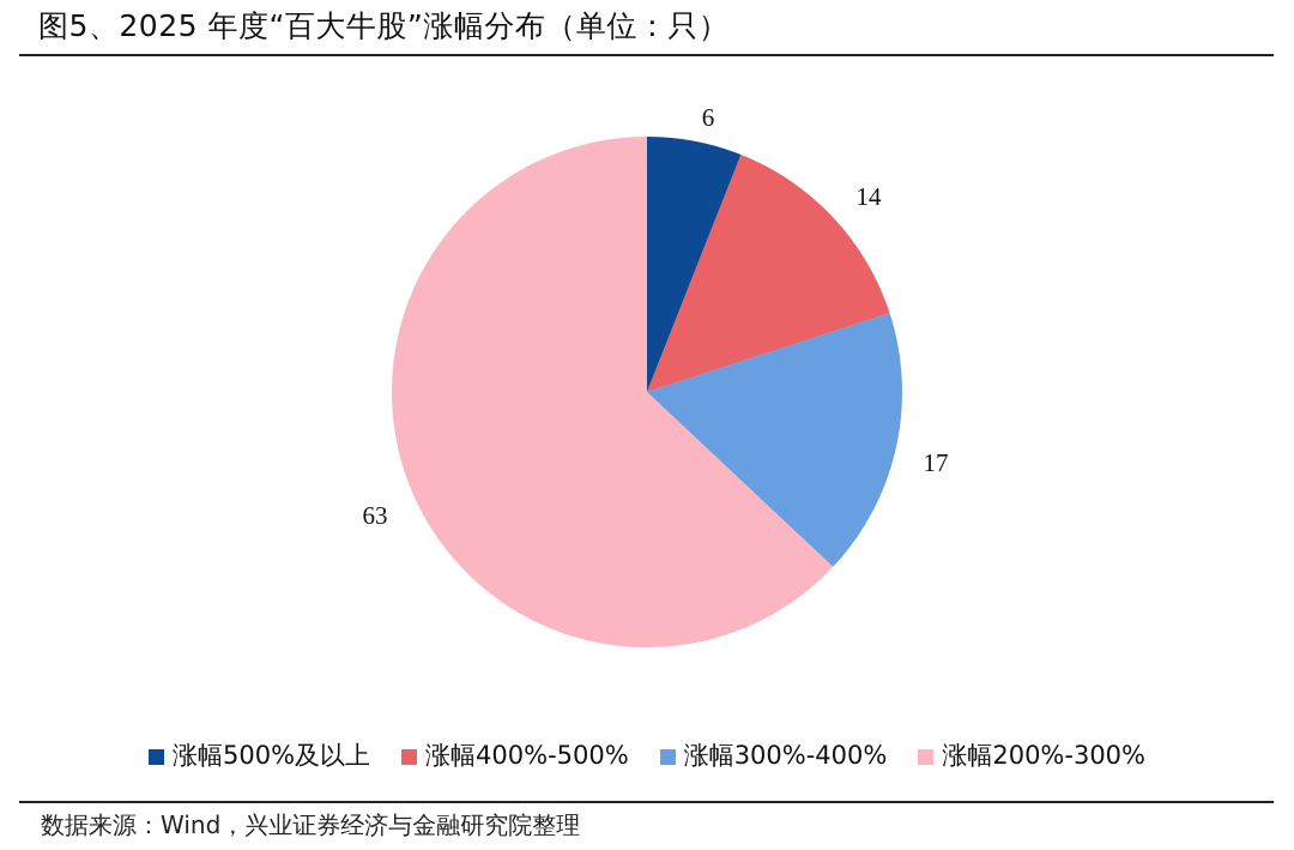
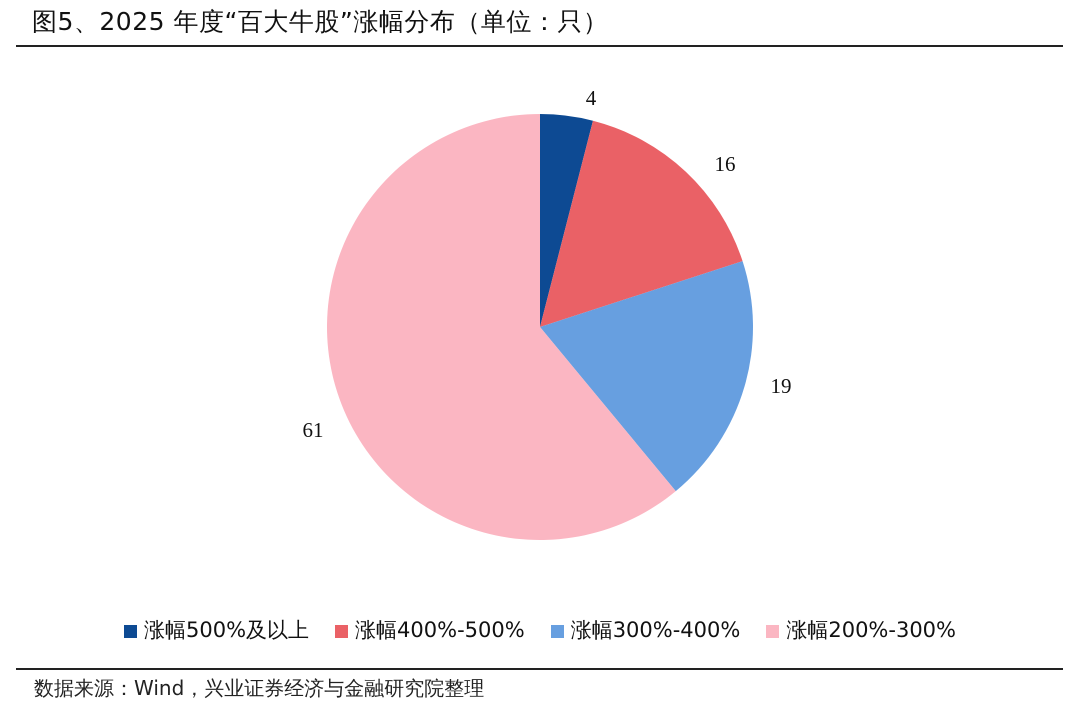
涨幅500%及以上: 6 -> 4
涨幅400%-500%: 14 -> 16
涨幅300%-400%: 17 -> 19
涨幅200%-300%: 63 -> 61
